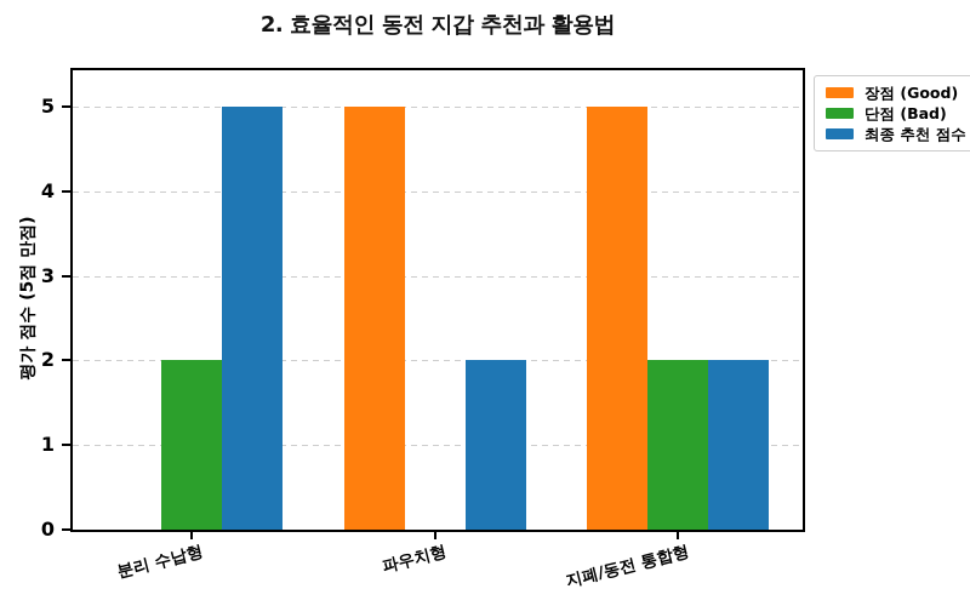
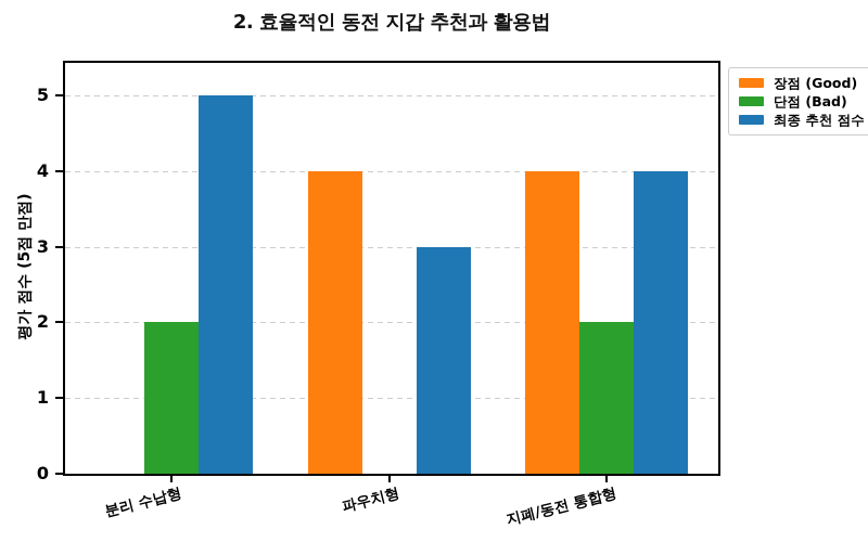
장점 (Good)/파우치형: 5 -> 4
최종 추천 점수/파우치형: 2 -> 3
장점 (Good)/지폐/동전 통합형: 5 -> 4
최종 추천 점수/지폐/동전 통합형: 2 -> 4
